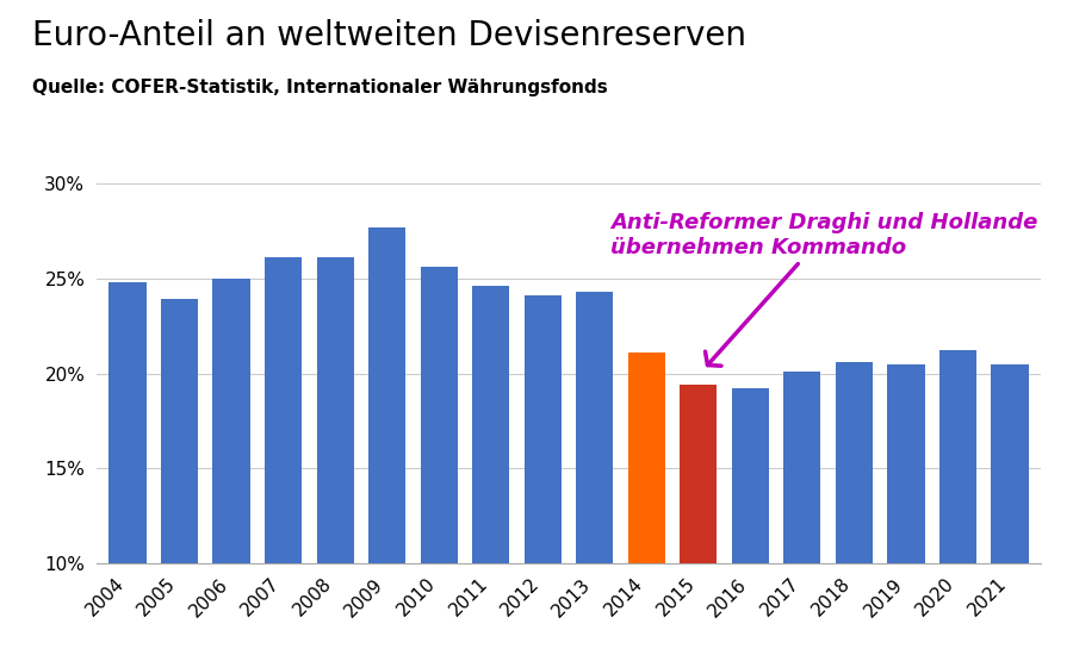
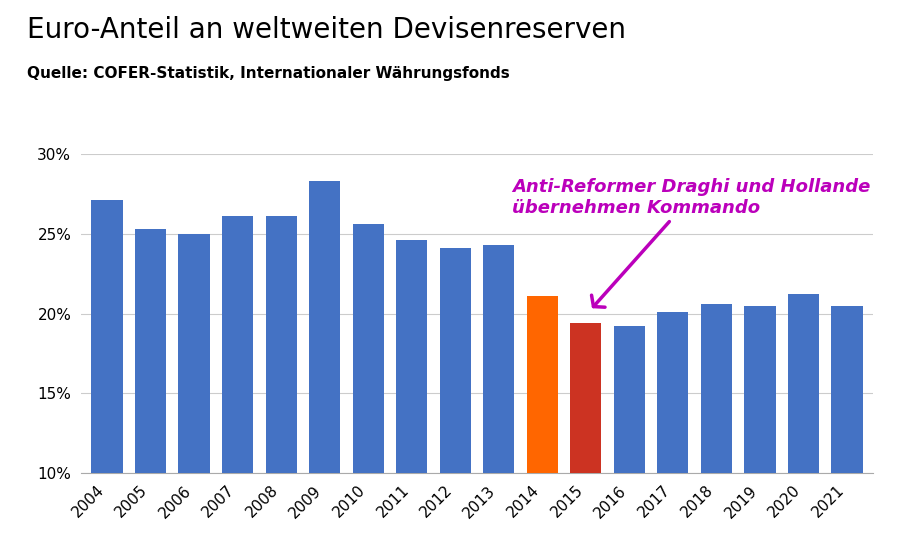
2004: 24.8% -> 27.1%
2005: 23.9% -> 25.3%
2009: 27.7% -> 28.3%
